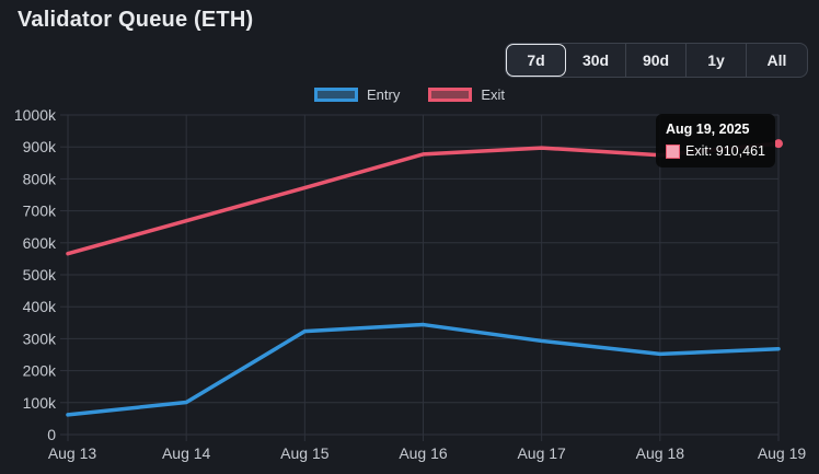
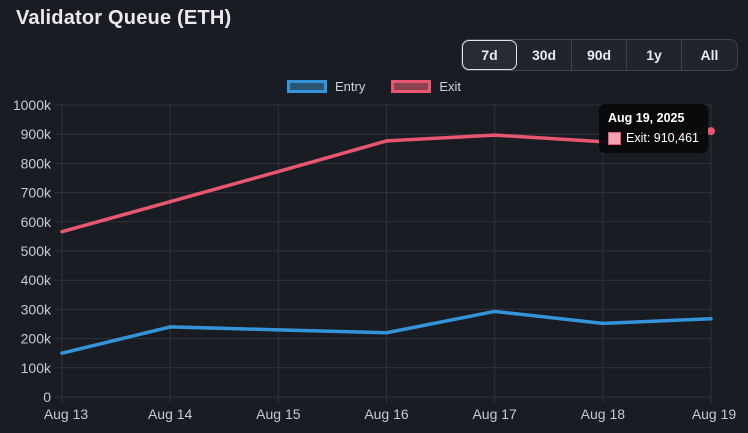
Entry/Aug 13: 60k -> 150k
Entry/Aug 14: 100k -> 240k
Entry/Aug 15: 320k -> 230k
Entry/Aug 16: 340k -> 220k
